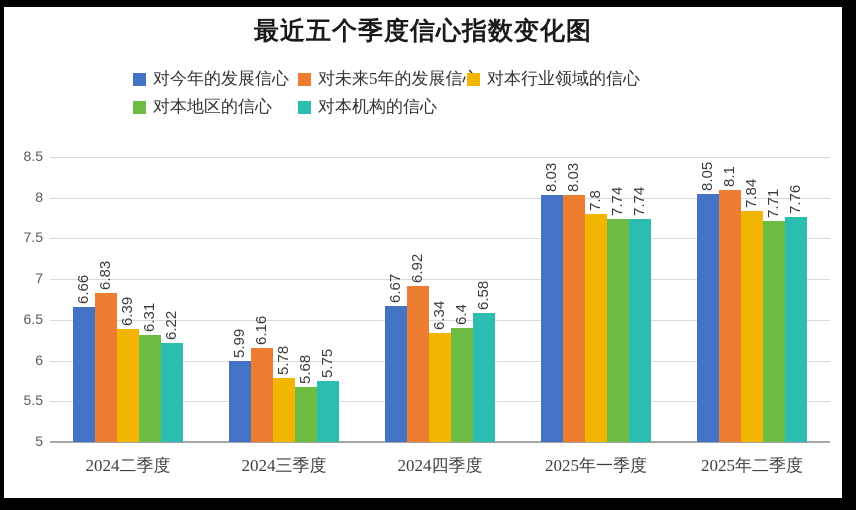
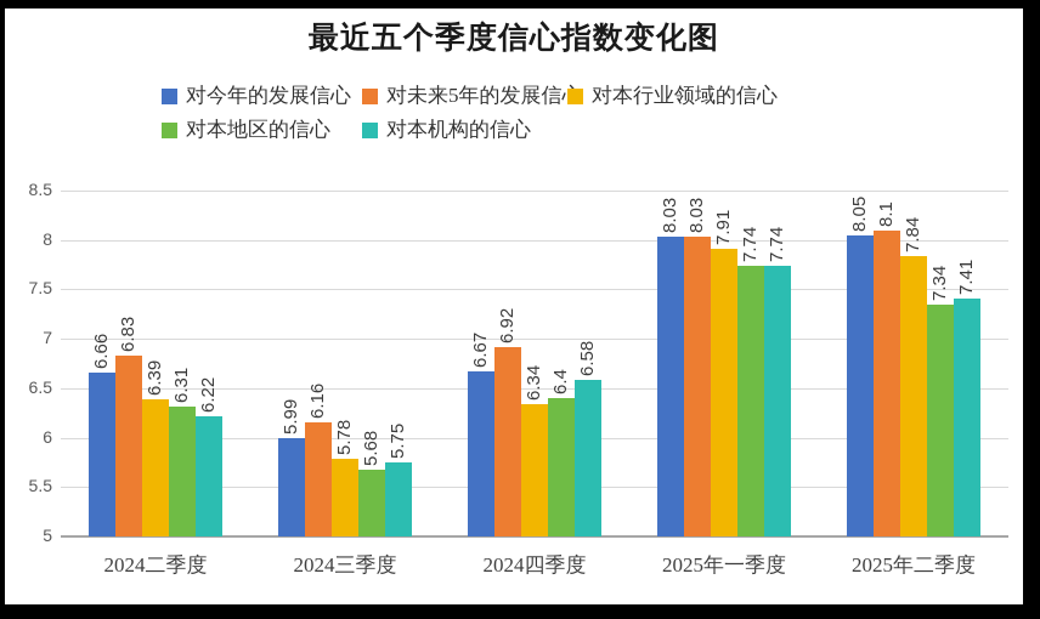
对本行业领域的信心/2025年一季度: 7.8 -> 7.91
对本地区的信心/2025年二季度: 7.71 -> 7.34
对本机构的信心/2025年二季度: 7.76 -> 7.41
